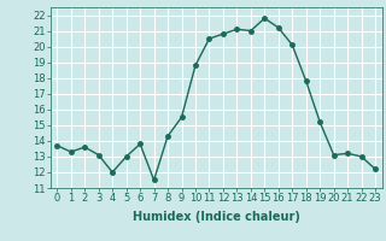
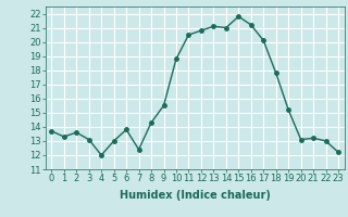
7: 11.5 -> 12.4
